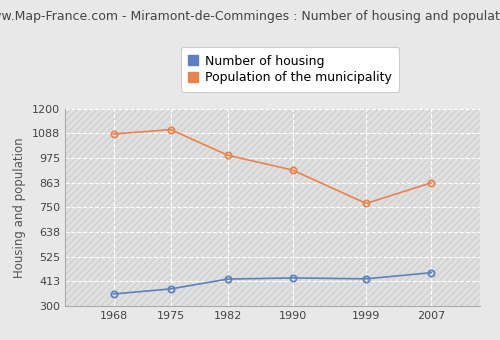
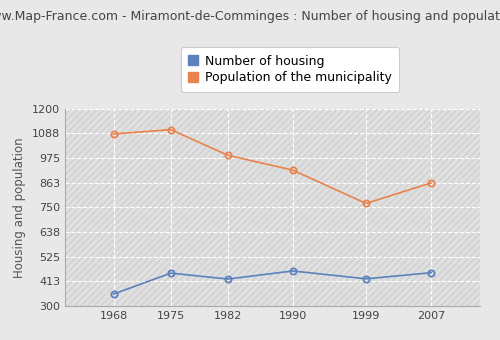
Number of housing/1975: 378 -> 450
Number of housing/1990: 428 -> 460
